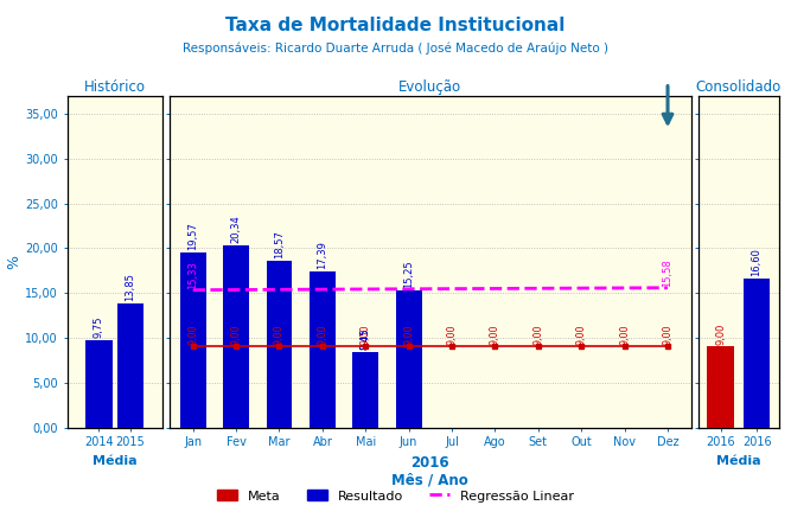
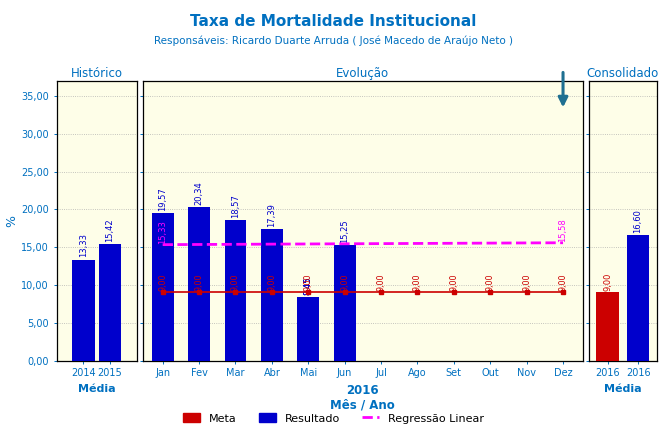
Histórico/2014: 9,75 -> 13,33
Histórico/2015: 13,85 -> 15,42
